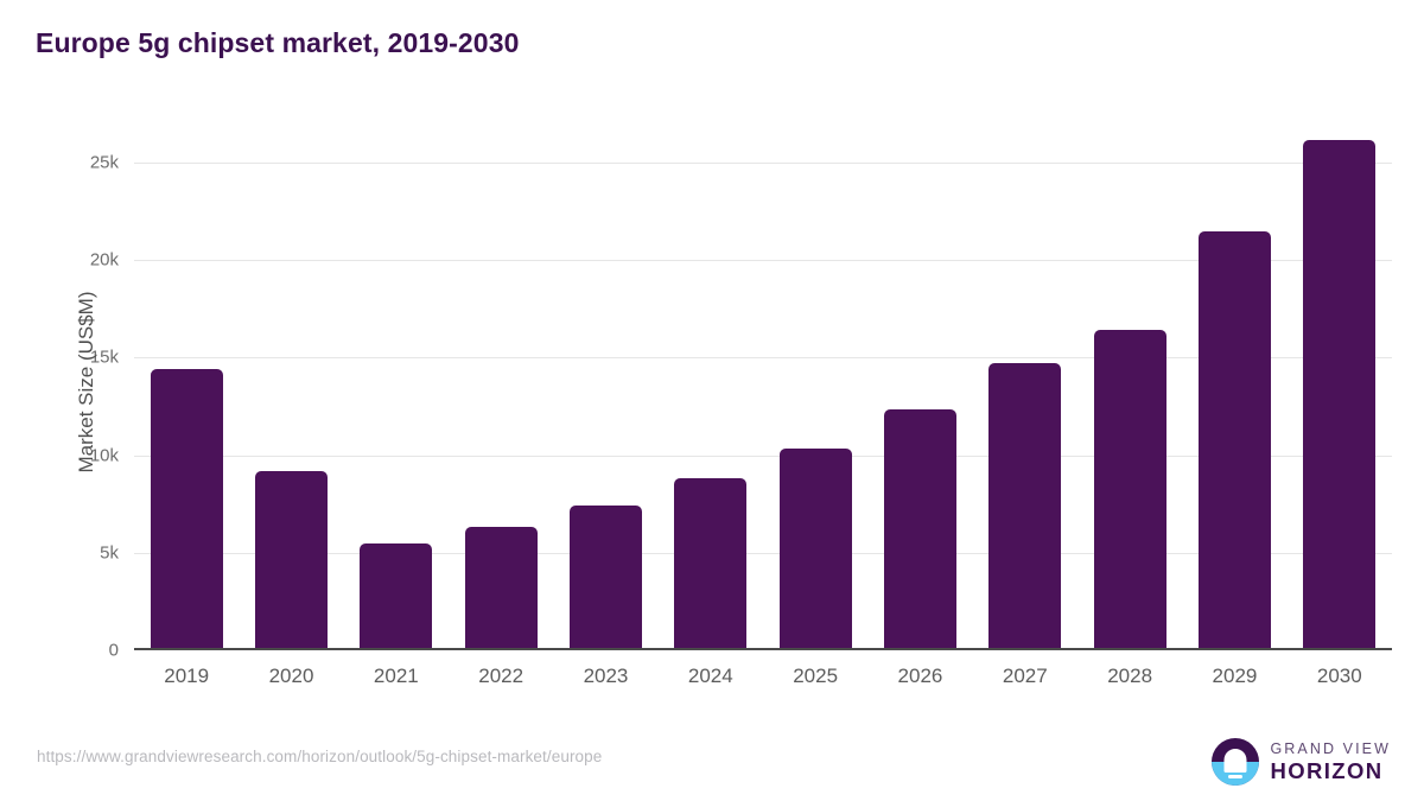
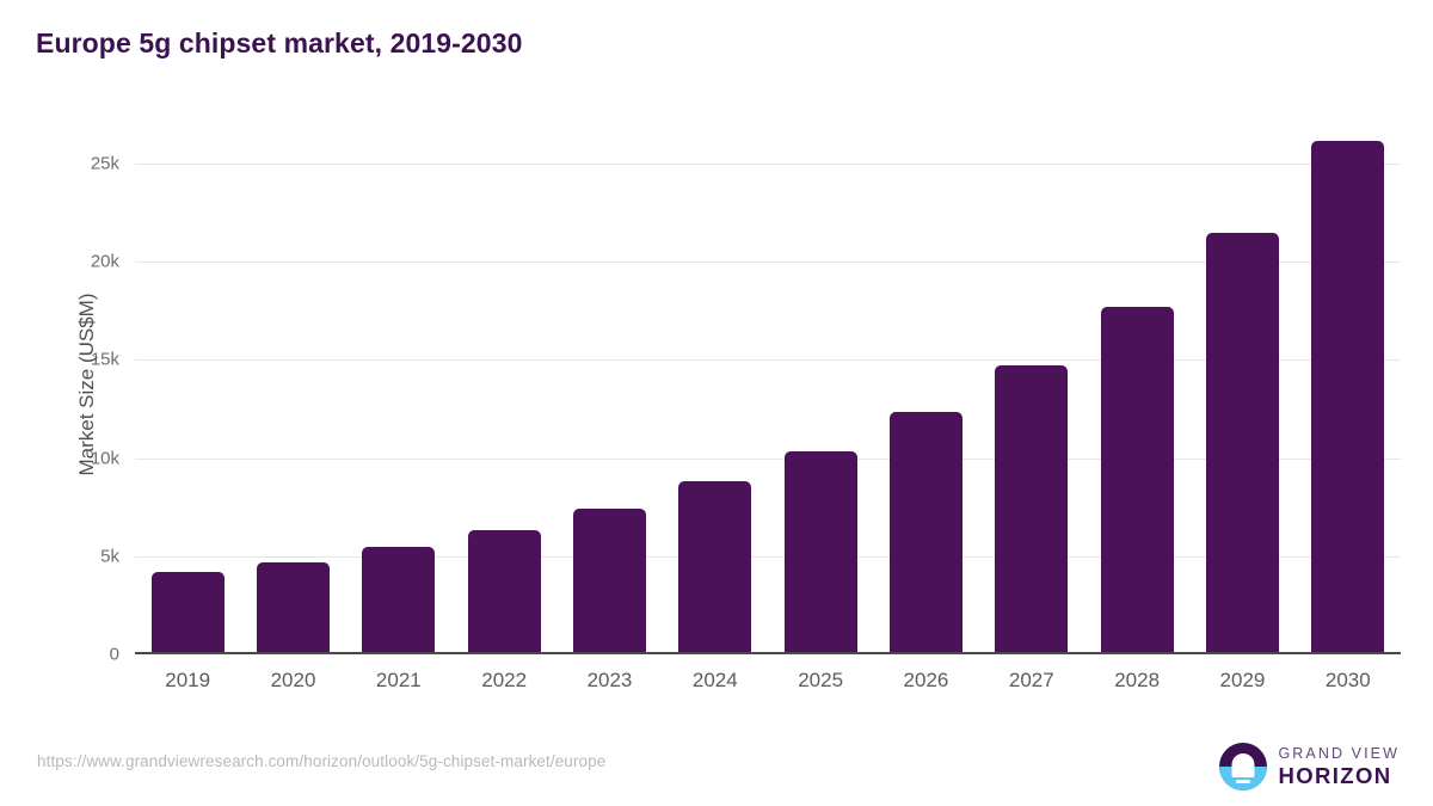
2019: 14.4k -> 4.2k
2020: 9.2k -> 4.7k
2028: 16.4k -> 17.7k
